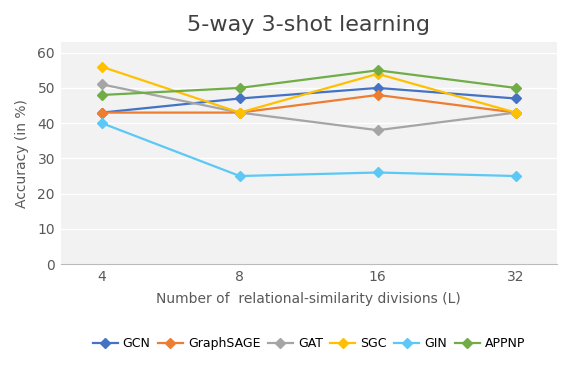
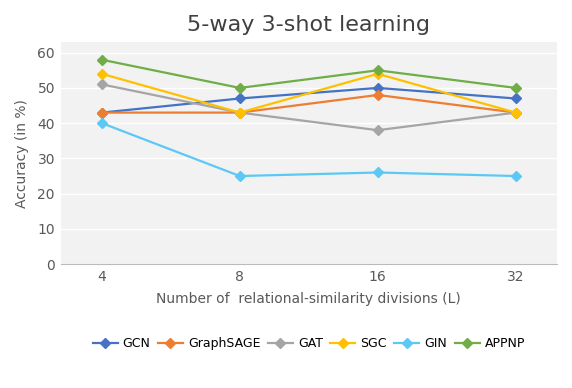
SGC/4: 56 -> 54
APPNP/4: 48 -> 58
